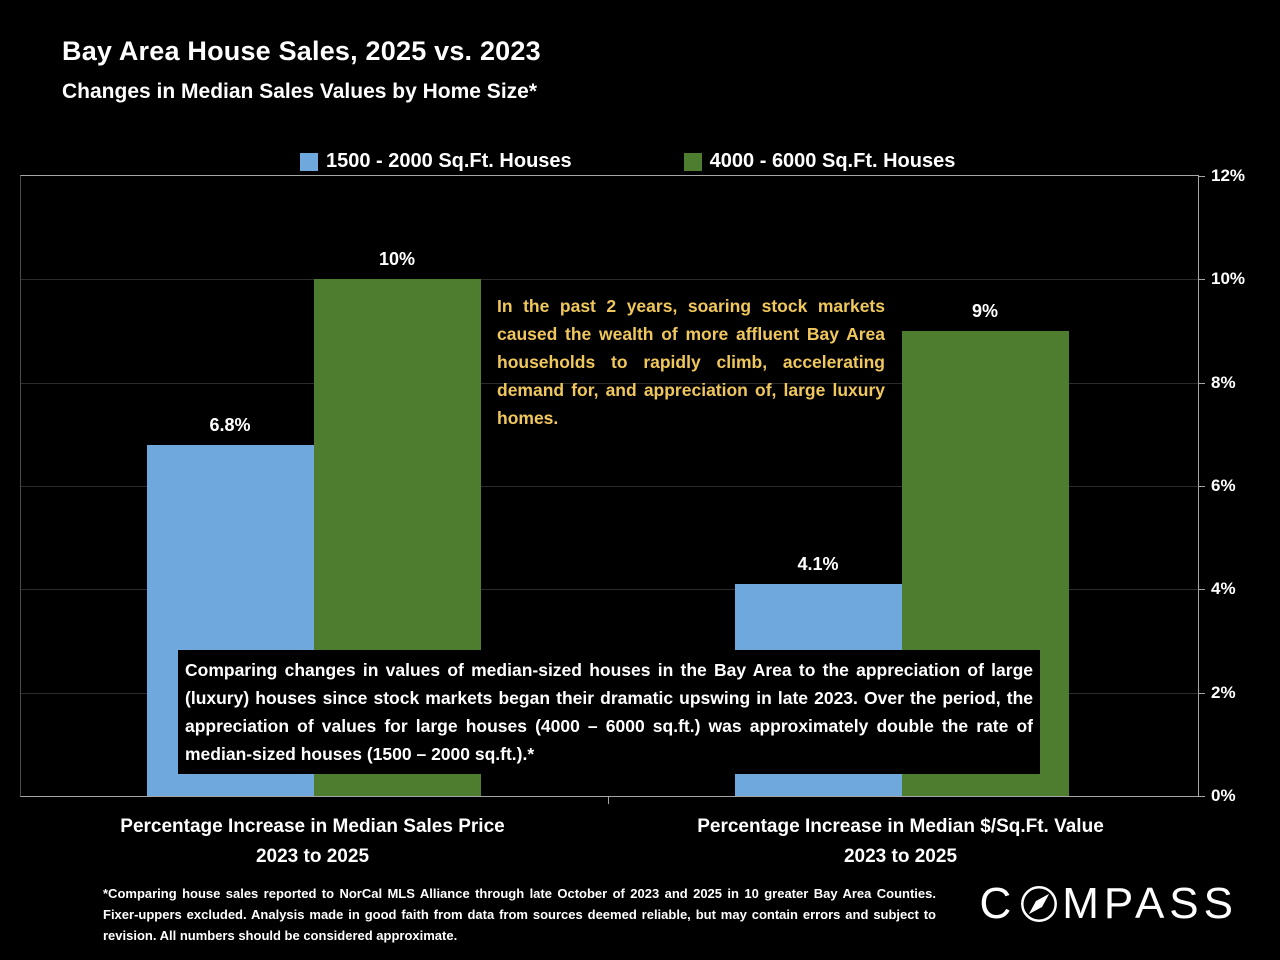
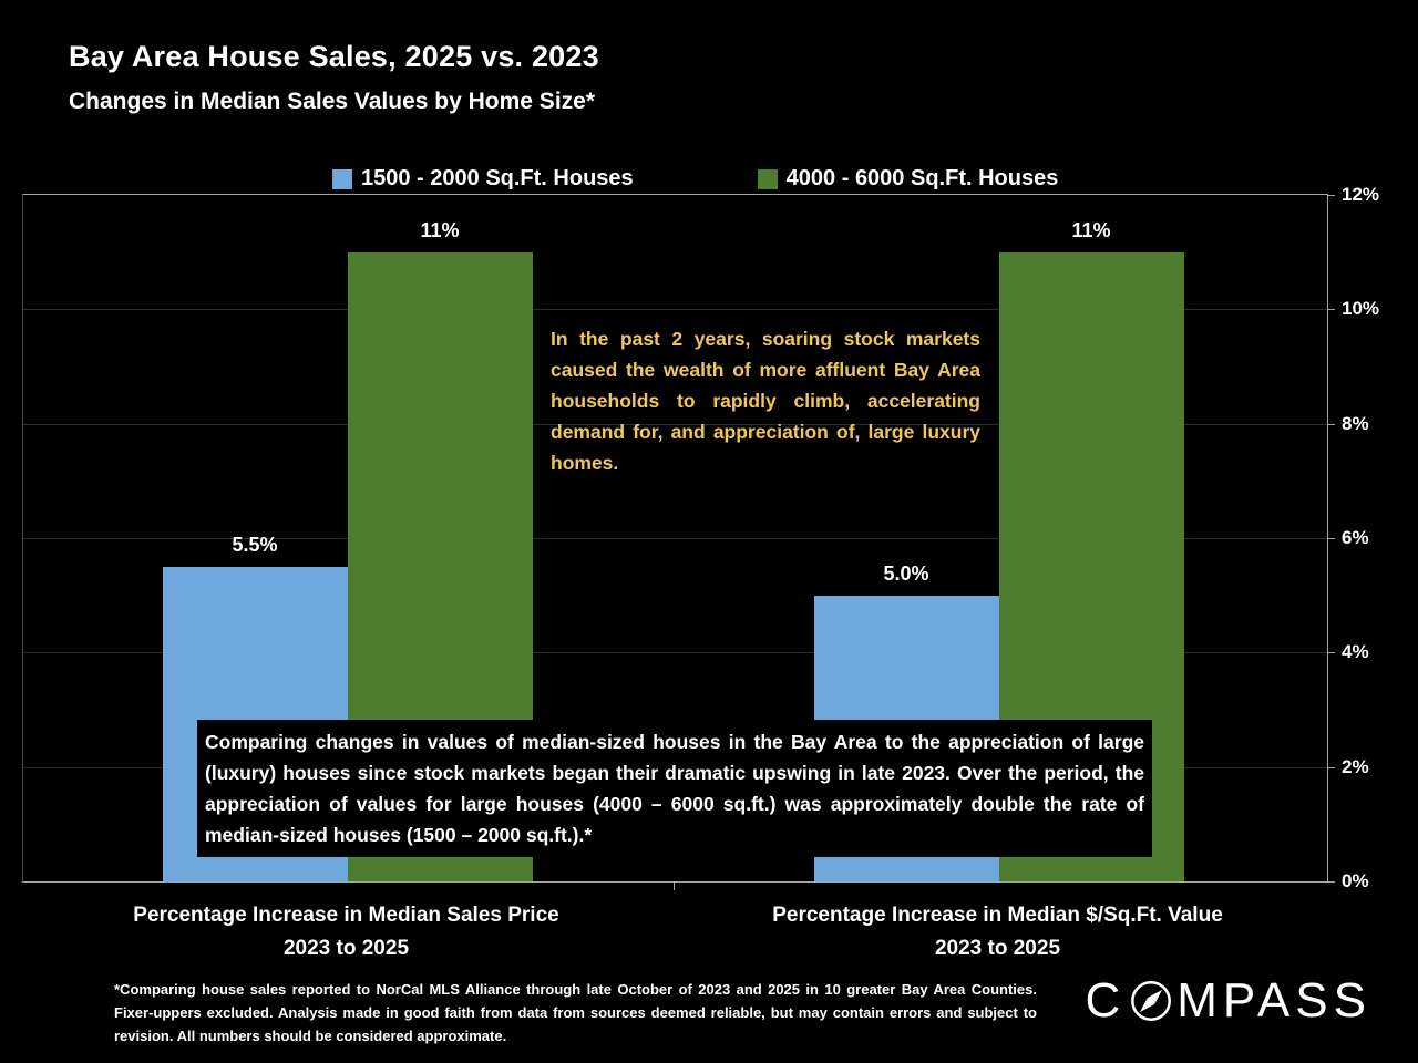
1500 - 2000 Sq.Ft. Houses/Percentage Increase in Median Sales Price 2023 to 2025: 6.8% -> 5.5%
4000 - 6000 Sq.Ft. Houses/Percentage Increase in Median Sales Price 2023 to 2025: 10% -> 11%
1500 - 2000 Sq.Ft. Houses/Percentage Increase in Median $/Sq.Ft. Value 2023 to 2025: 4.1% -> 5.0%
4000 - 6000 Sq.Ft. Houses/Percentage Increase in Median $/Sq.Ft. Value 2023 to 2025: 9% -> 11%
